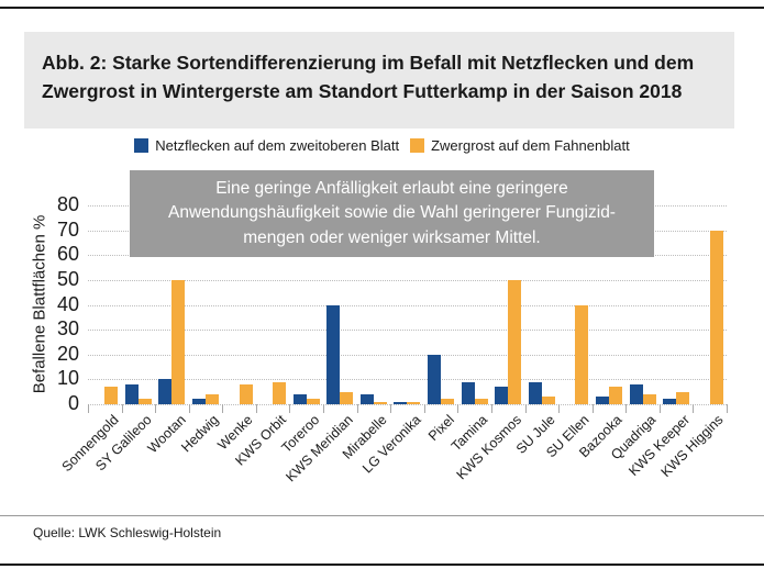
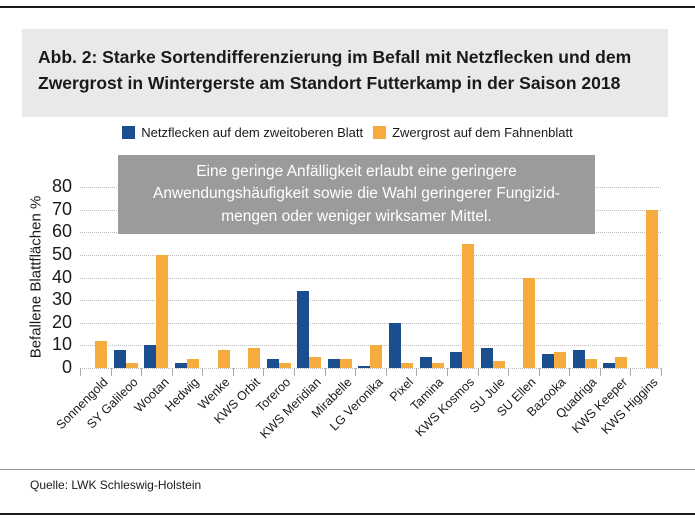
Zwergrost auf dem Fahnenblatt/Sonnengold: 7 -> 12
Netzflecken auf dem zweitoberen Blatt/KWS Meridian: 40 -> 34
Zwergrost auf dem Fahnenblatt/Mirabelle: 1 -> 4
Zwergrost auf dem Fahnenblatt/LG Veronika: 1 -> 10
Netzflecken auf dem zweitoberen Blatt/Tamina: 9 -> 5
Zwergrost auf dem Fahnenblatt/KWS Kosmos: 50 -> 55
Netzflecken auf dem zweitoberen Blatt/Bazooka: 3 -> 6
